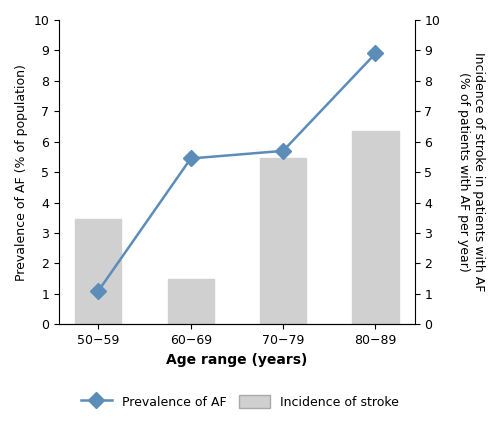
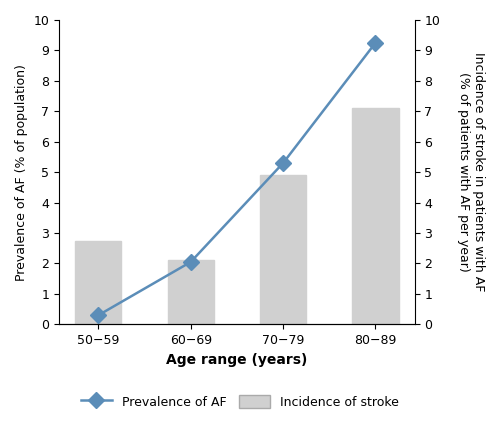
Prevalence of AF/50−59: 1.10 -> 0.30
Incidence of stroke/50−59: 3.45 -> 2.75
Prevalence of AF/60−69: 5.45 -> 2.05
Incidence of stroke/60−69: 1.50 -> 2.10
Prevalence of AF/70−79: 5.70 -> 5.30
Incidence of stroke/70−79: 5.45 -> 4.90
Prevalence of AF/80−89: 8.90 -> 9.25
Incidence of stroke/80−89: 6.35 -> 7.10
